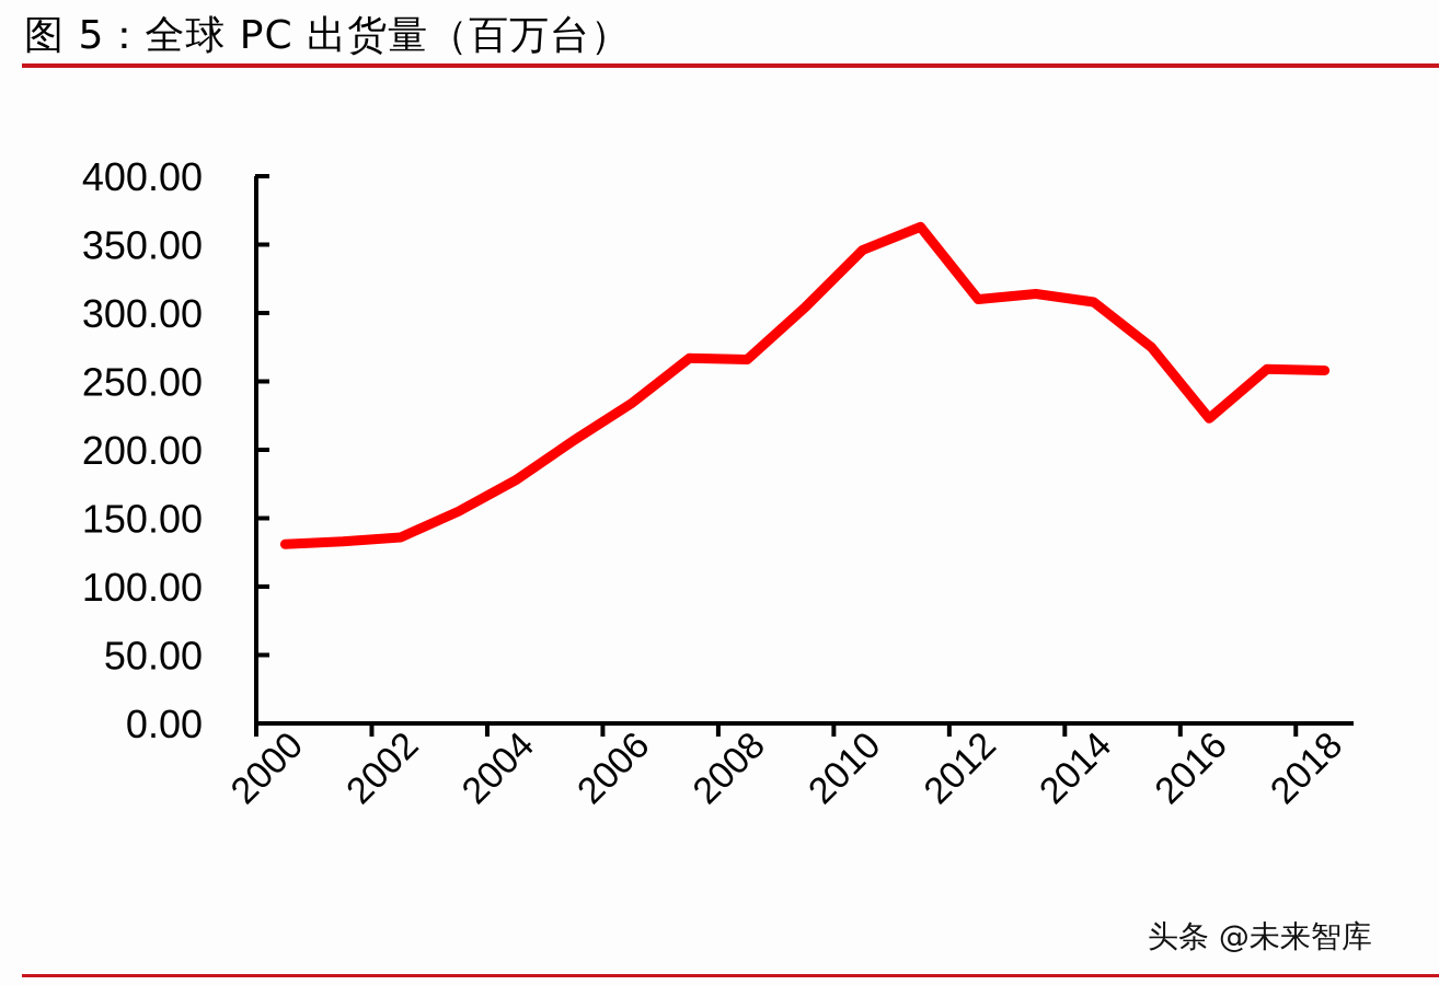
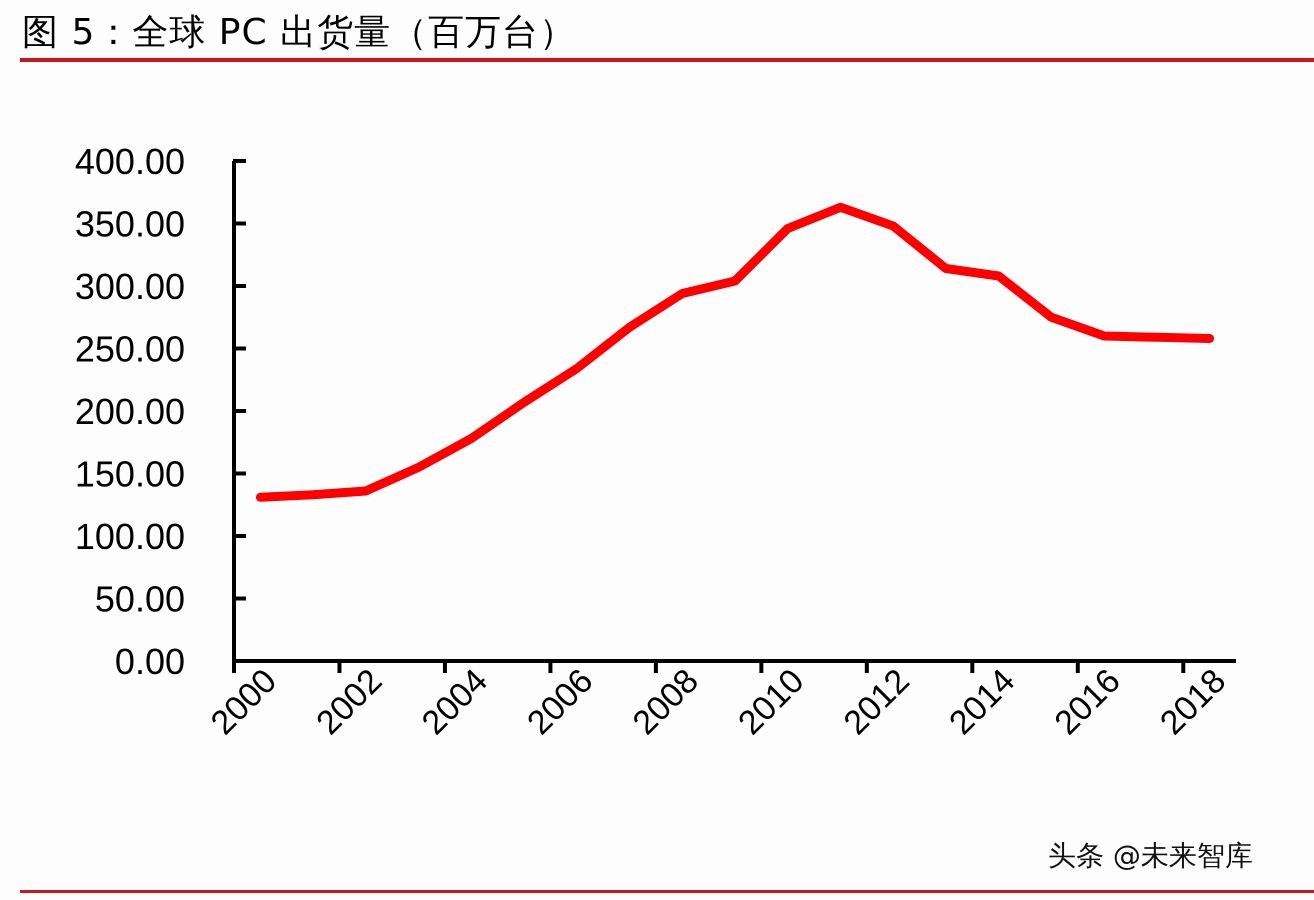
2008: 266 -> 294
2012: 310 -> 348
2016: 223 -> 260
